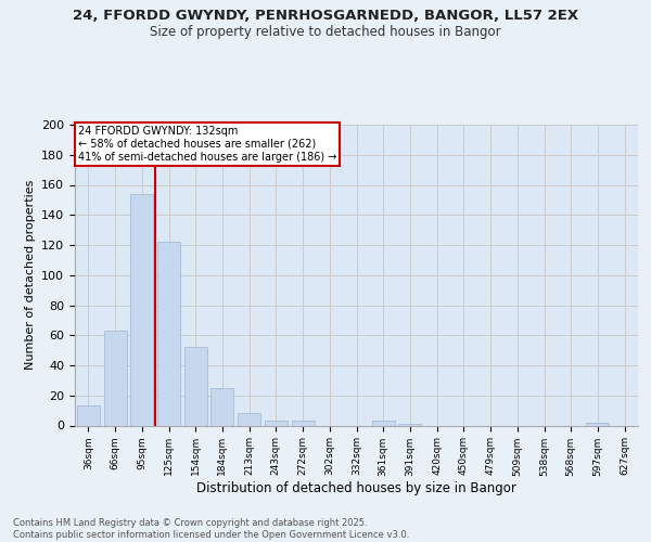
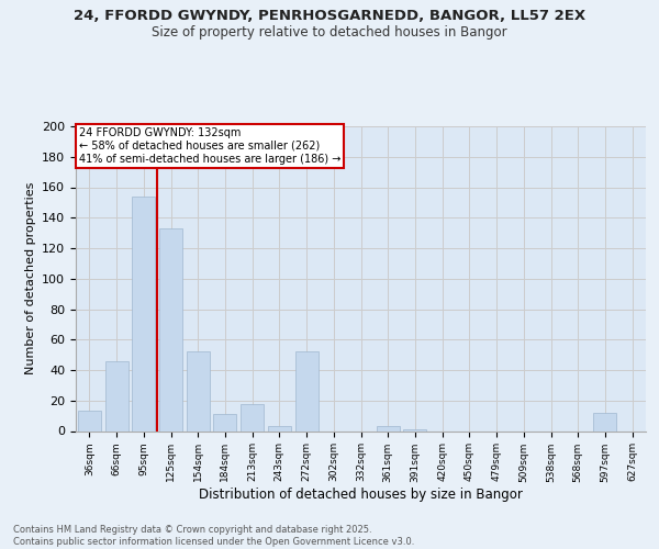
66sqm: 63 -> 46
125sqm: 122 -> 133
184sqm: 25 -> 11
213sqm: 8 -> 18
272sqm: 3 -> 52
597sqm: 2 -> 12
